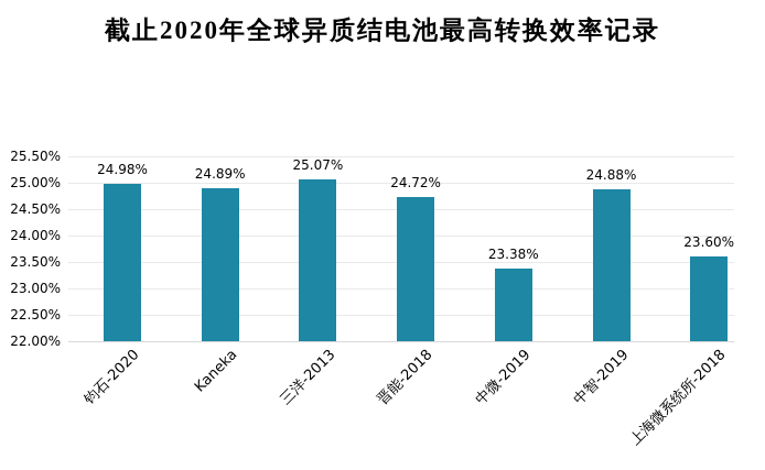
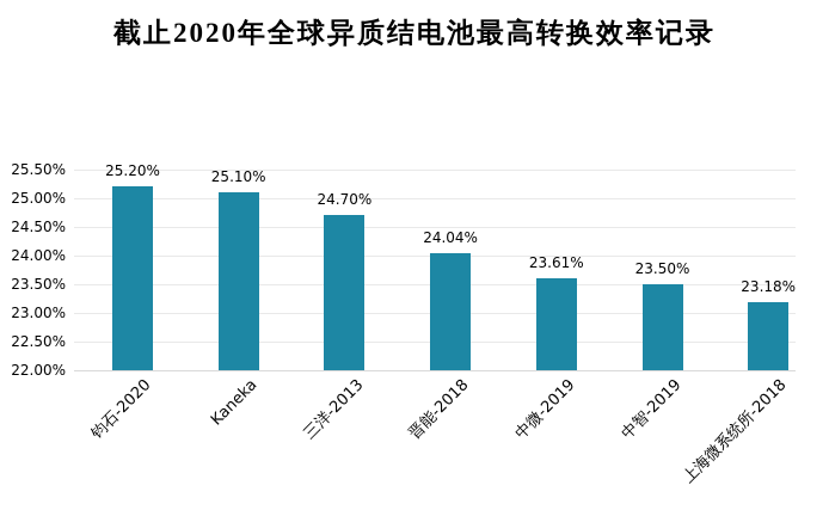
钧石-2020: 24.98% -> 25.20%
Kaneka: 24.89% -> 25.10%
三洋-2013: 25.07% -> 24.70%
晋能-2018: 24.72% -> 24.04%
中微-2019: 23.38% -> 23.61%
中智-2019: 24.88% -> 23.50%
上海微系统所-2018: 23.60% -> 23.18%
